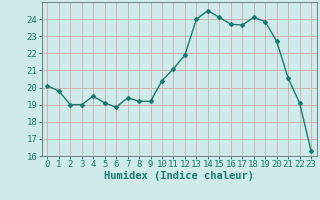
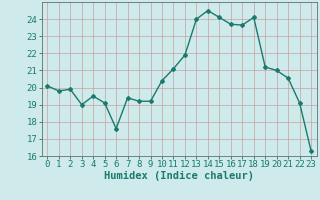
2: 19.0 -> 19.9
6: 18.9 -> 17.6
19: 23.9 -> 21.2
20: 22.7 -> 21.0
